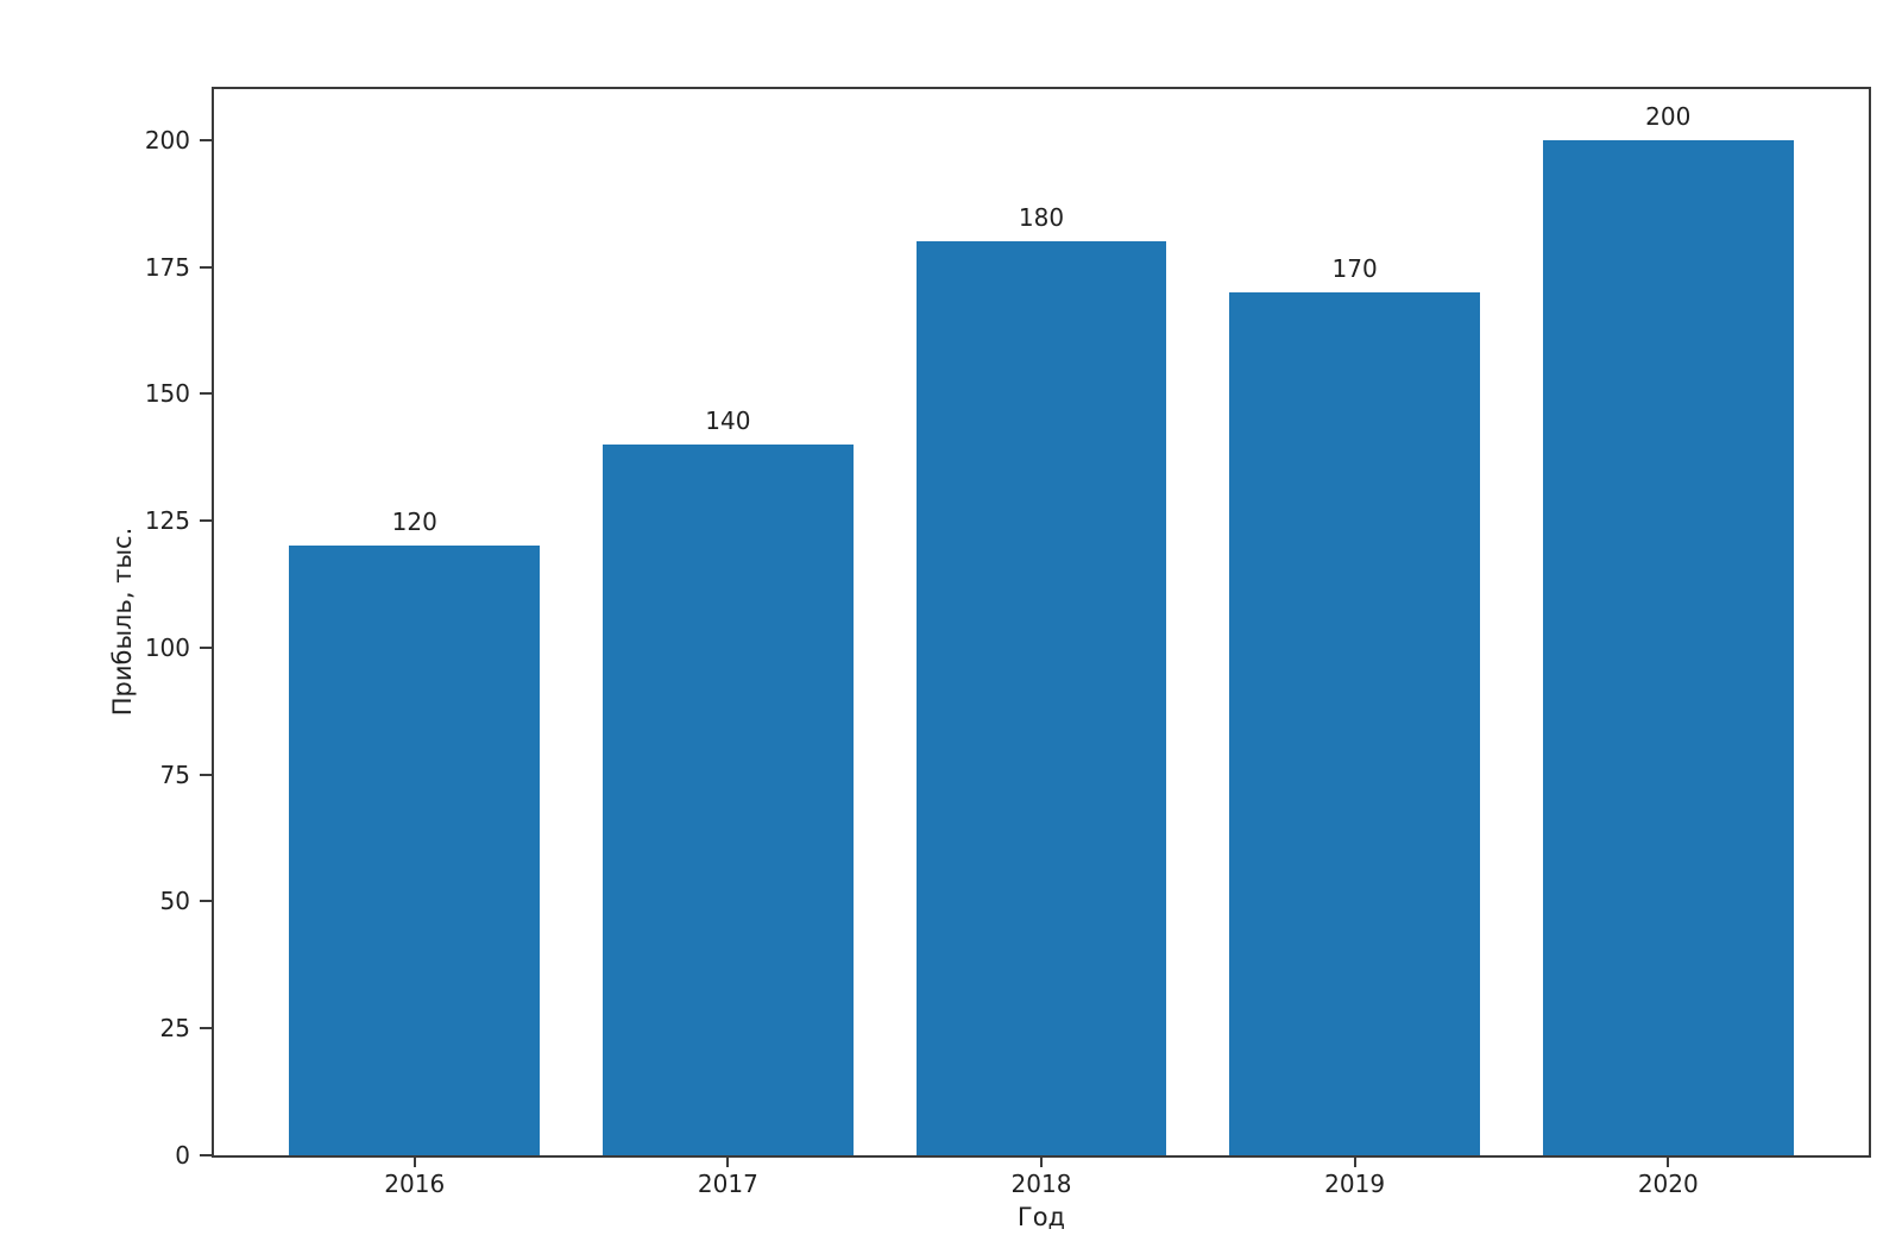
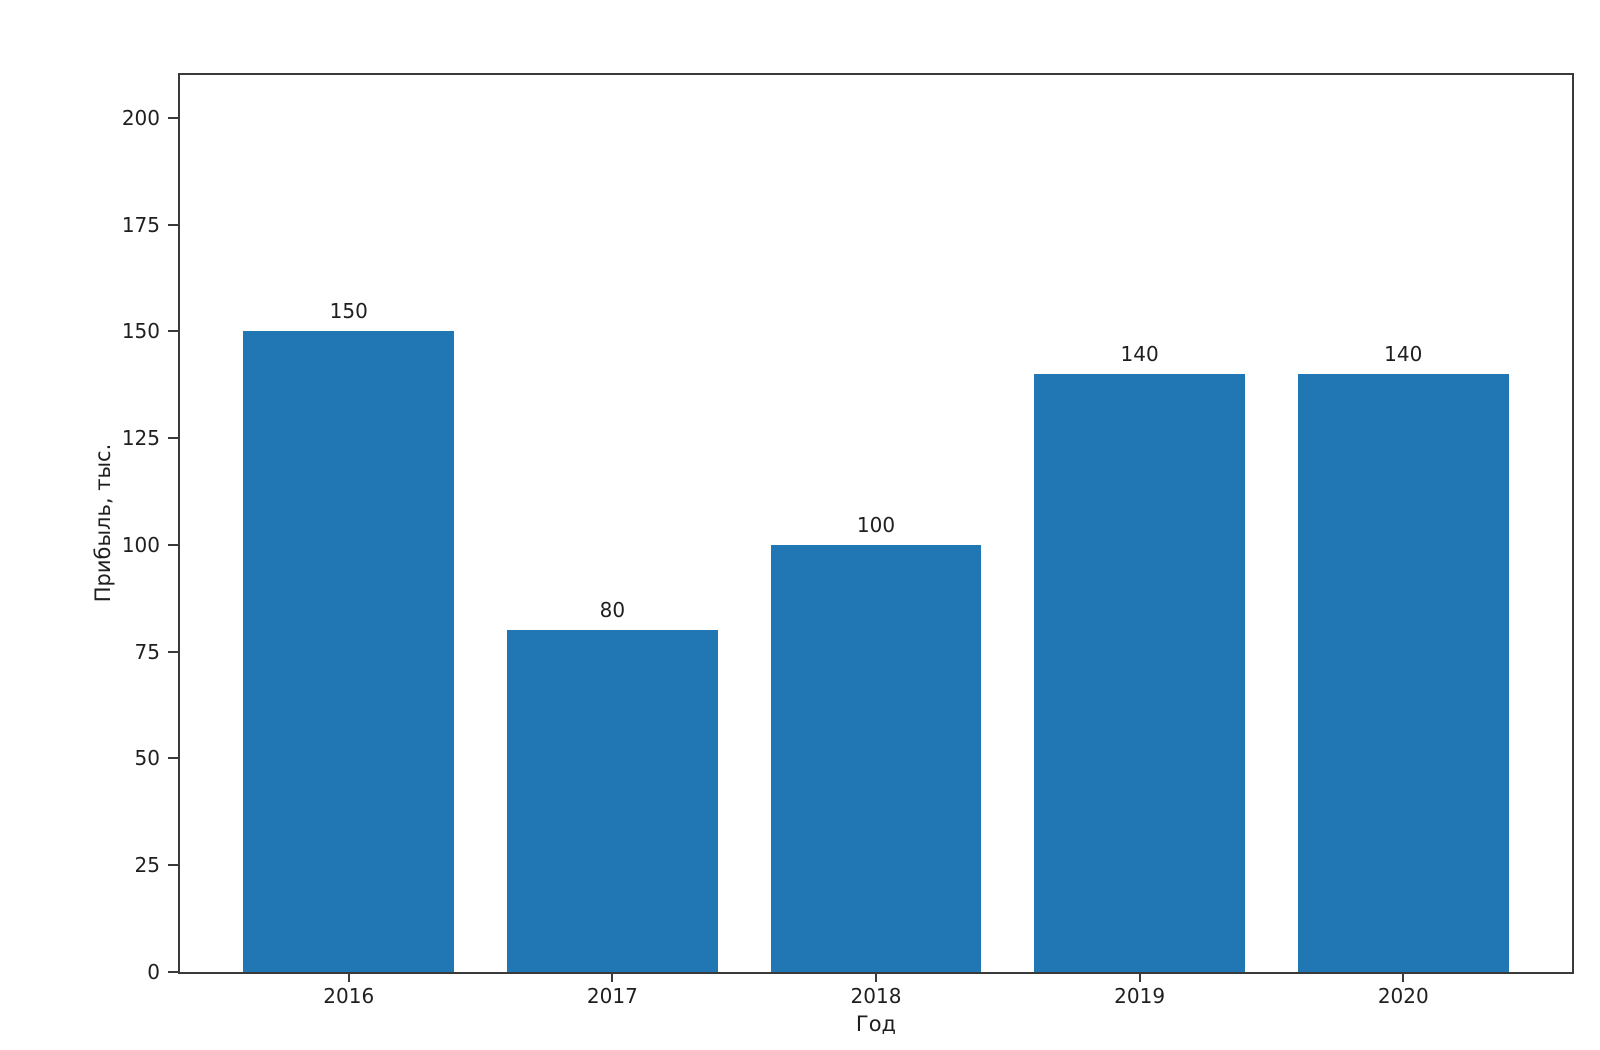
2016: 120 -> 150
2017: 140 -> 80
2018: 180 -> 100
2019: 170 -> 140
2020: 200 -> 140
